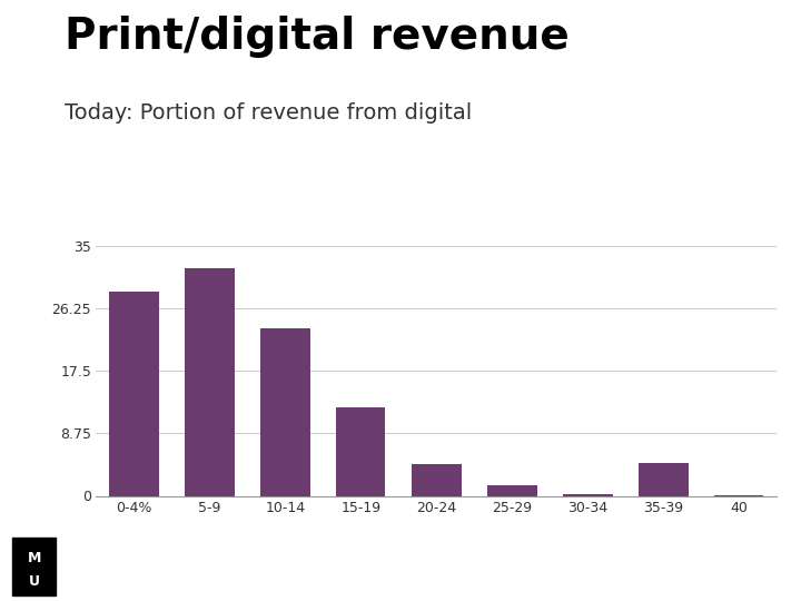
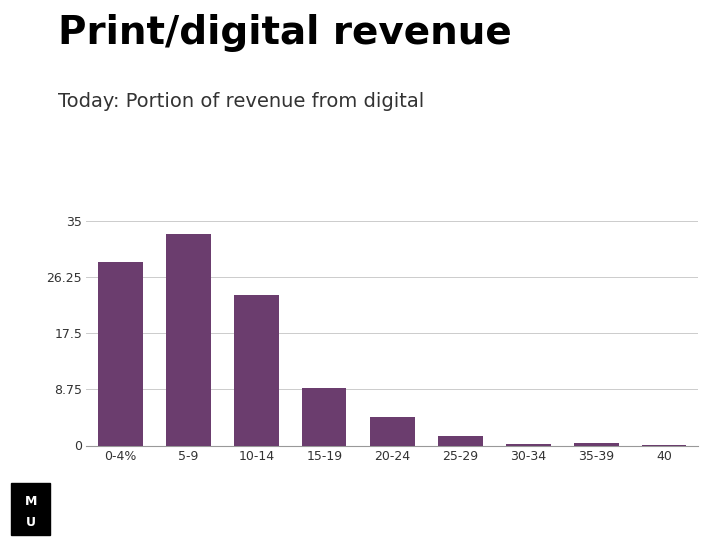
5-9: 31.8 -> 33.0
15-19: 12.4 -> 9.0
35-39: 4.6 -> 0.4
